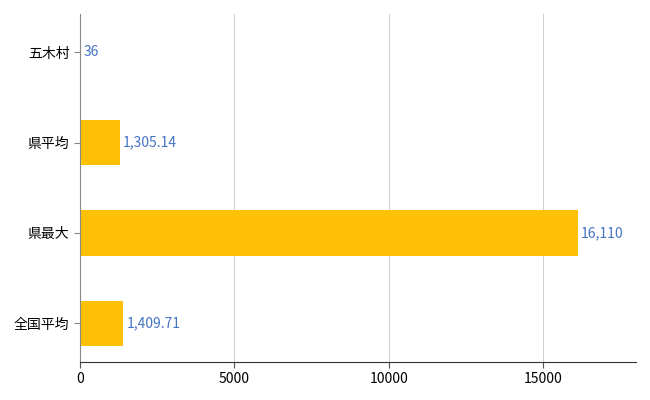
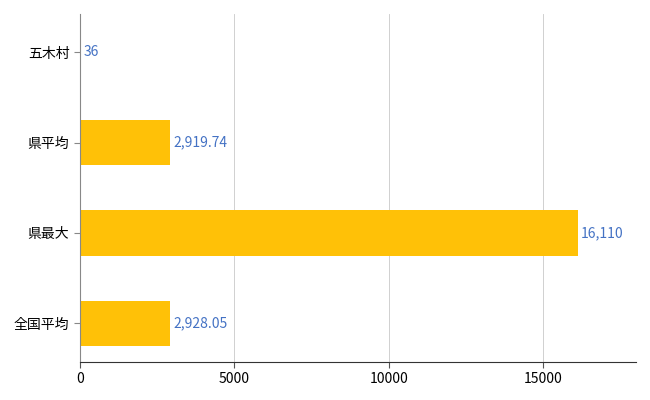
県平均: 1,305.14 -> 2,919.74
全国平均: 1,409.71 -> 2,928.05
